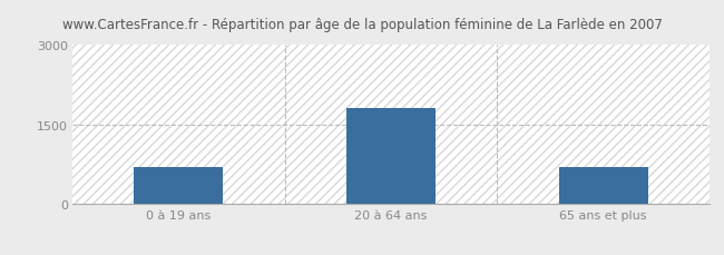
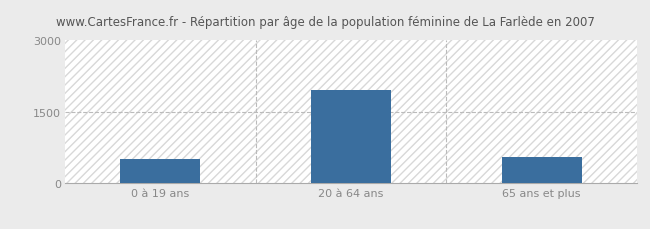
0 à 19 ans: 700 -> 500
20 à 64 ans: 1800 -> 1950
65 ans et plus: 690 -> 550
